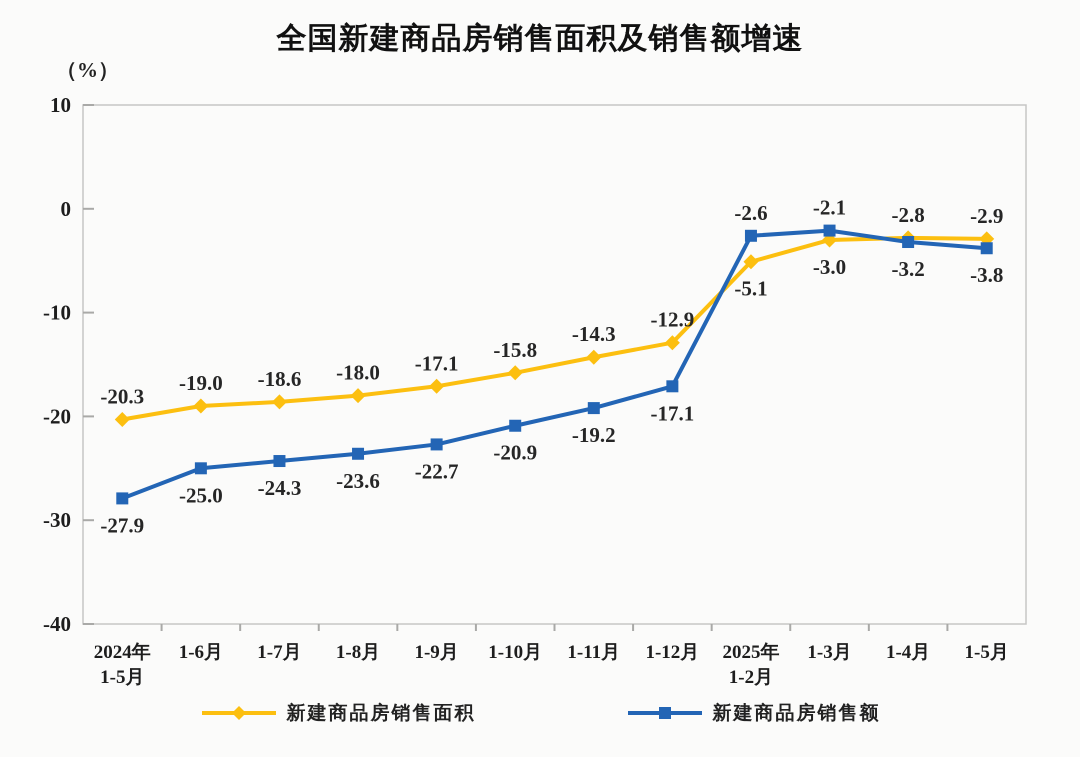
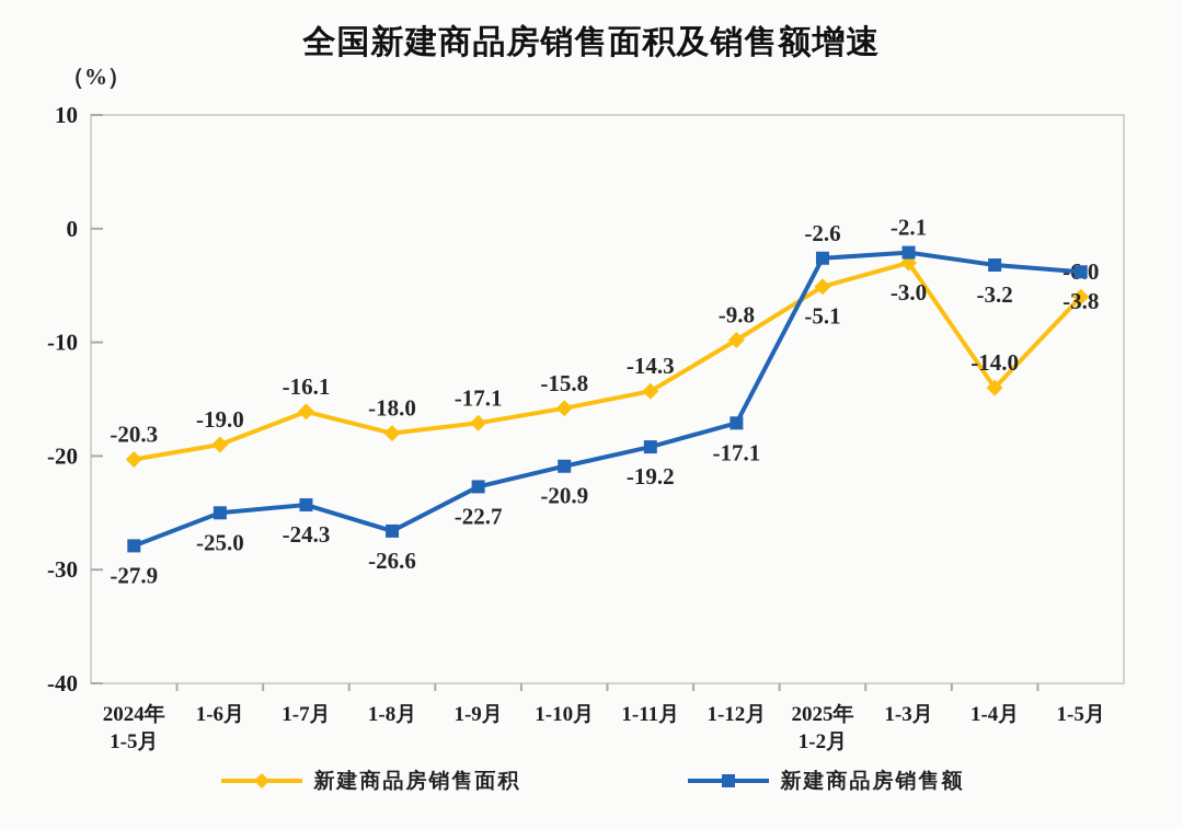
新建商品房销售面积/1-7月: -18.6 -> -16.1
新建商品房销售额/1-8月: -23.6 -> -26.6
新建商品房销售面积/1-12月: -12.9 -> -9.8
新建商品房销售面积/1-4月: -2.8 -> -14.0
新建商品房销售面积/1-5月: -2.9 -> -6.0
